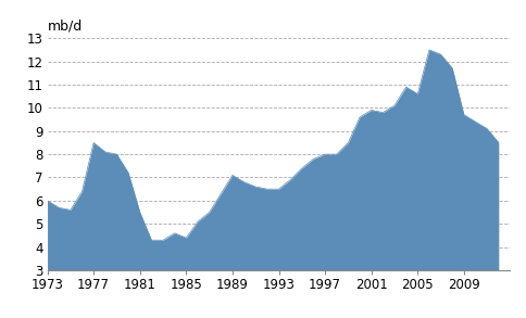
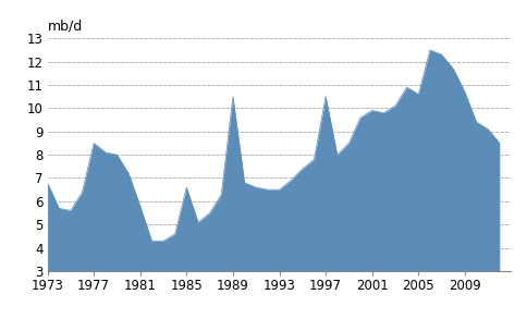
1973: 6.0 -> 6.8
1981: 5.5 -> 5.8
1985: 4.4 -> 6.6
1989: 7.1 -> 10.5
1997: 8.0 -> 10.5
2009: 9.7 -> 10.7
